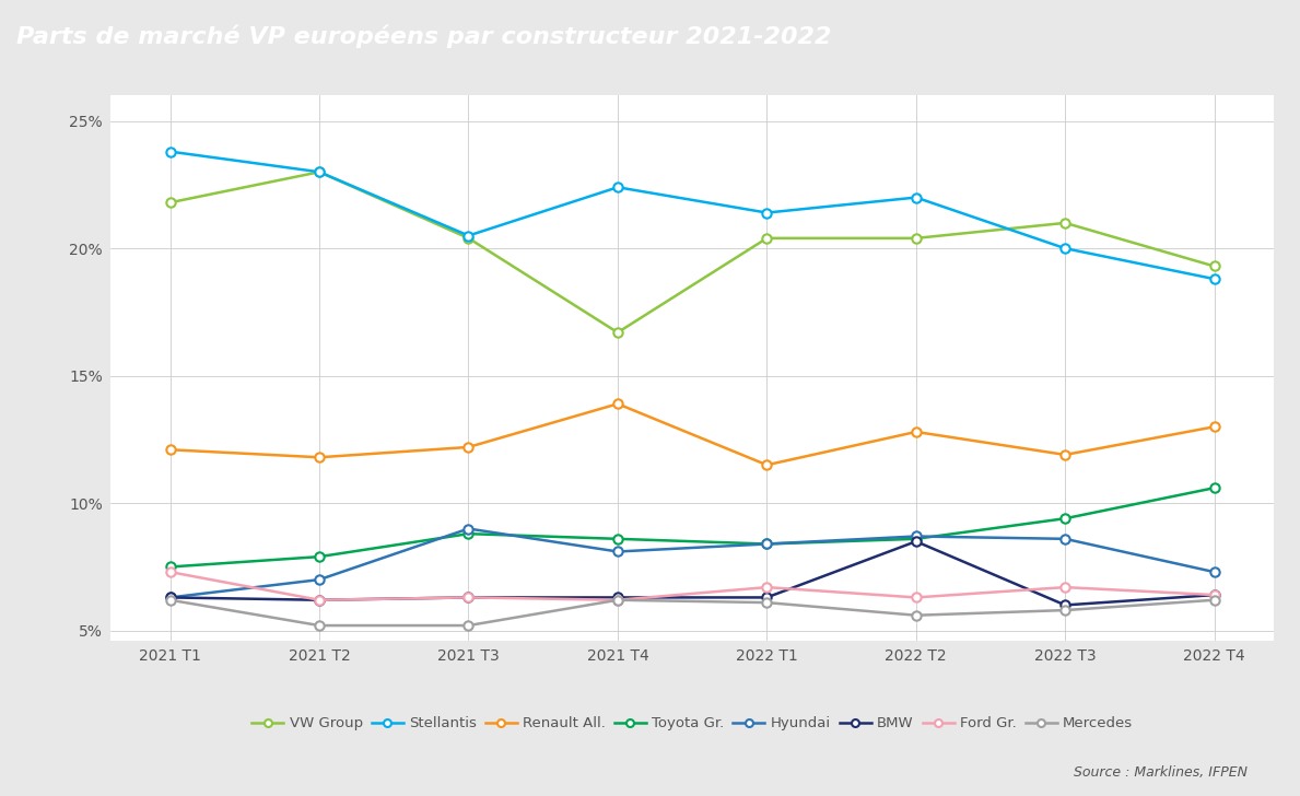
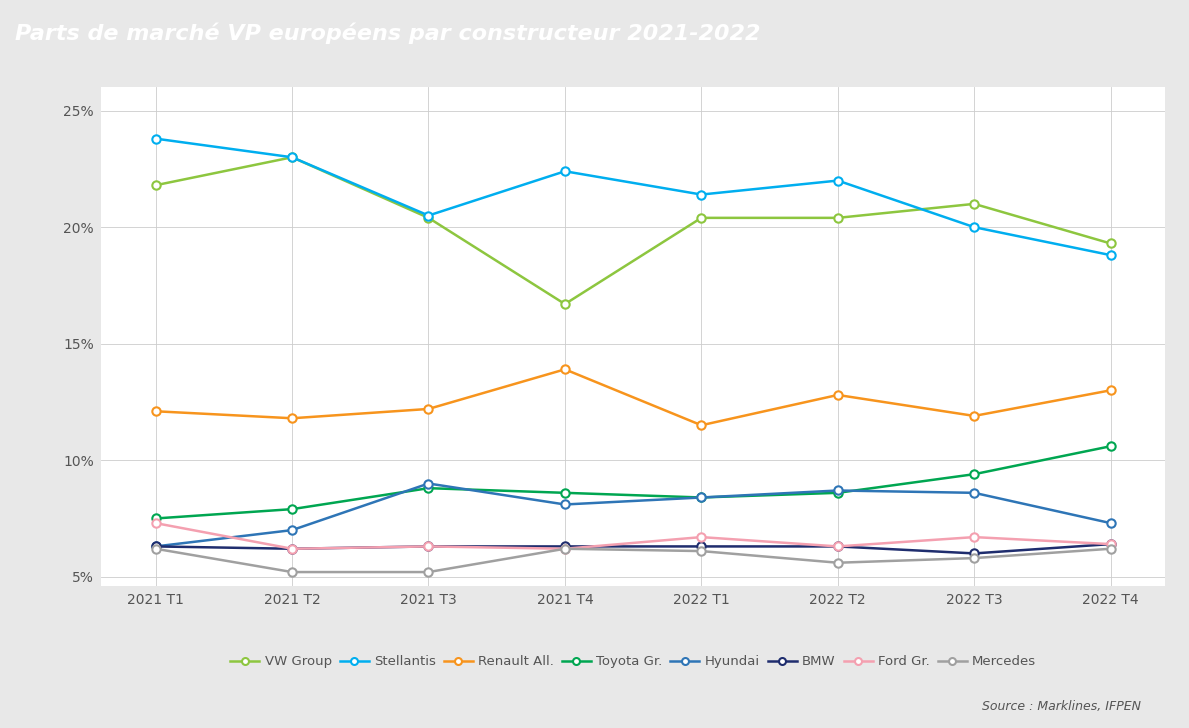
BMW/2022 T2: 8.5% -> 6.3%
